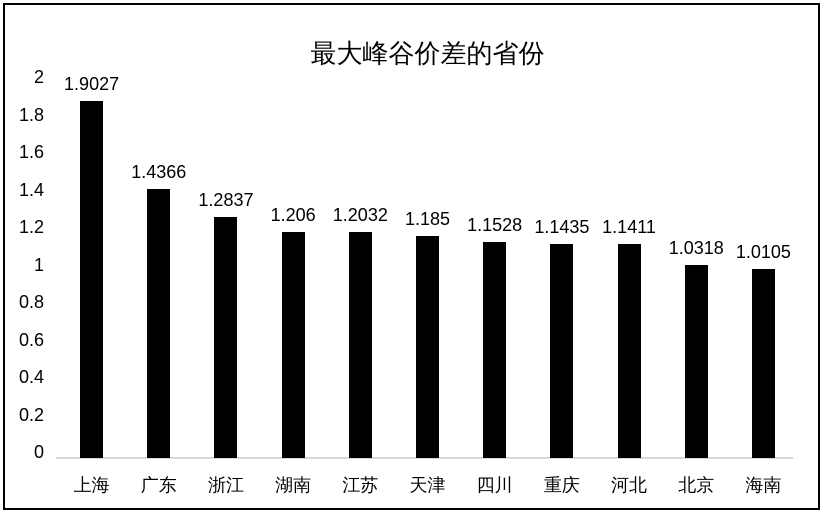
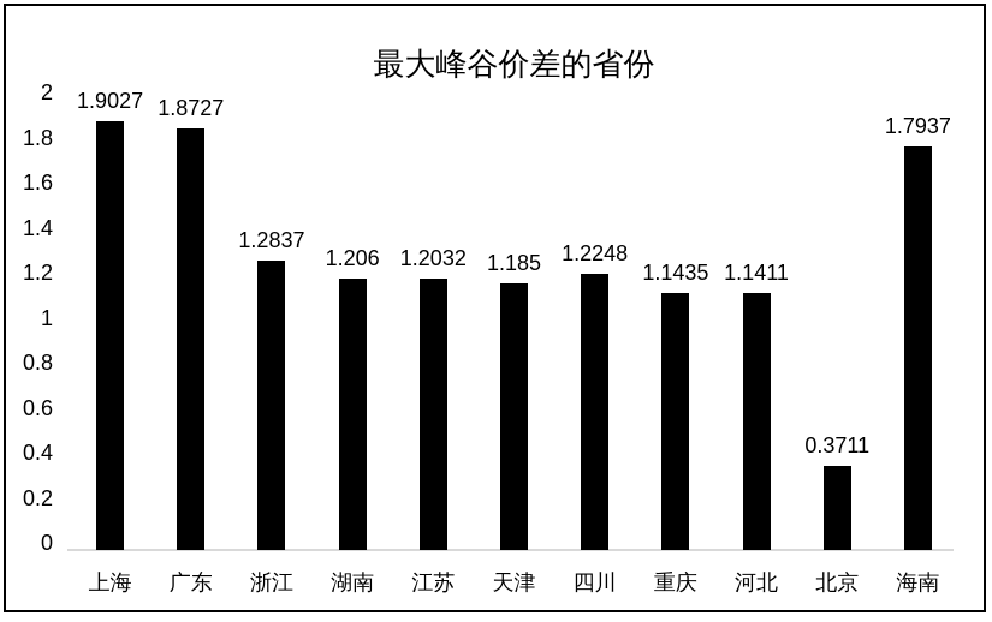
广东: 1.4366 -> 1.8727
四川: 1.1528 -> 1.2248
北京: 1.0318 -> 0.3711
海南: 1.0105 -> 1.7937
